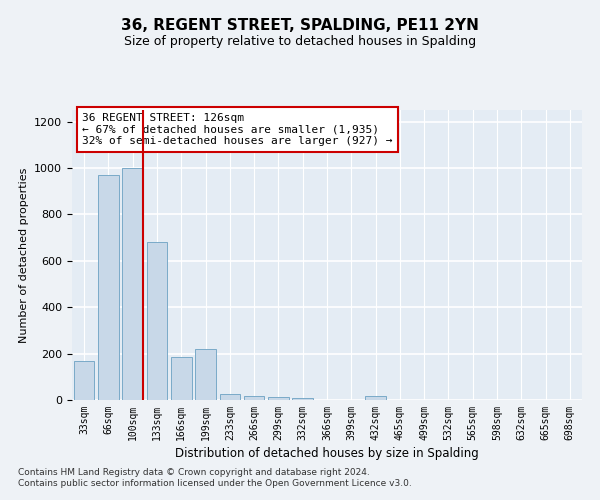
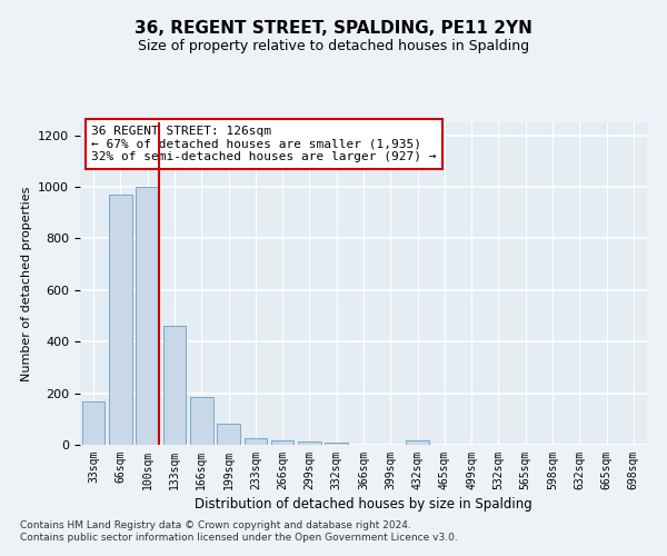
133sqm: 680 -> 460
199sqm: 220 -> 80
